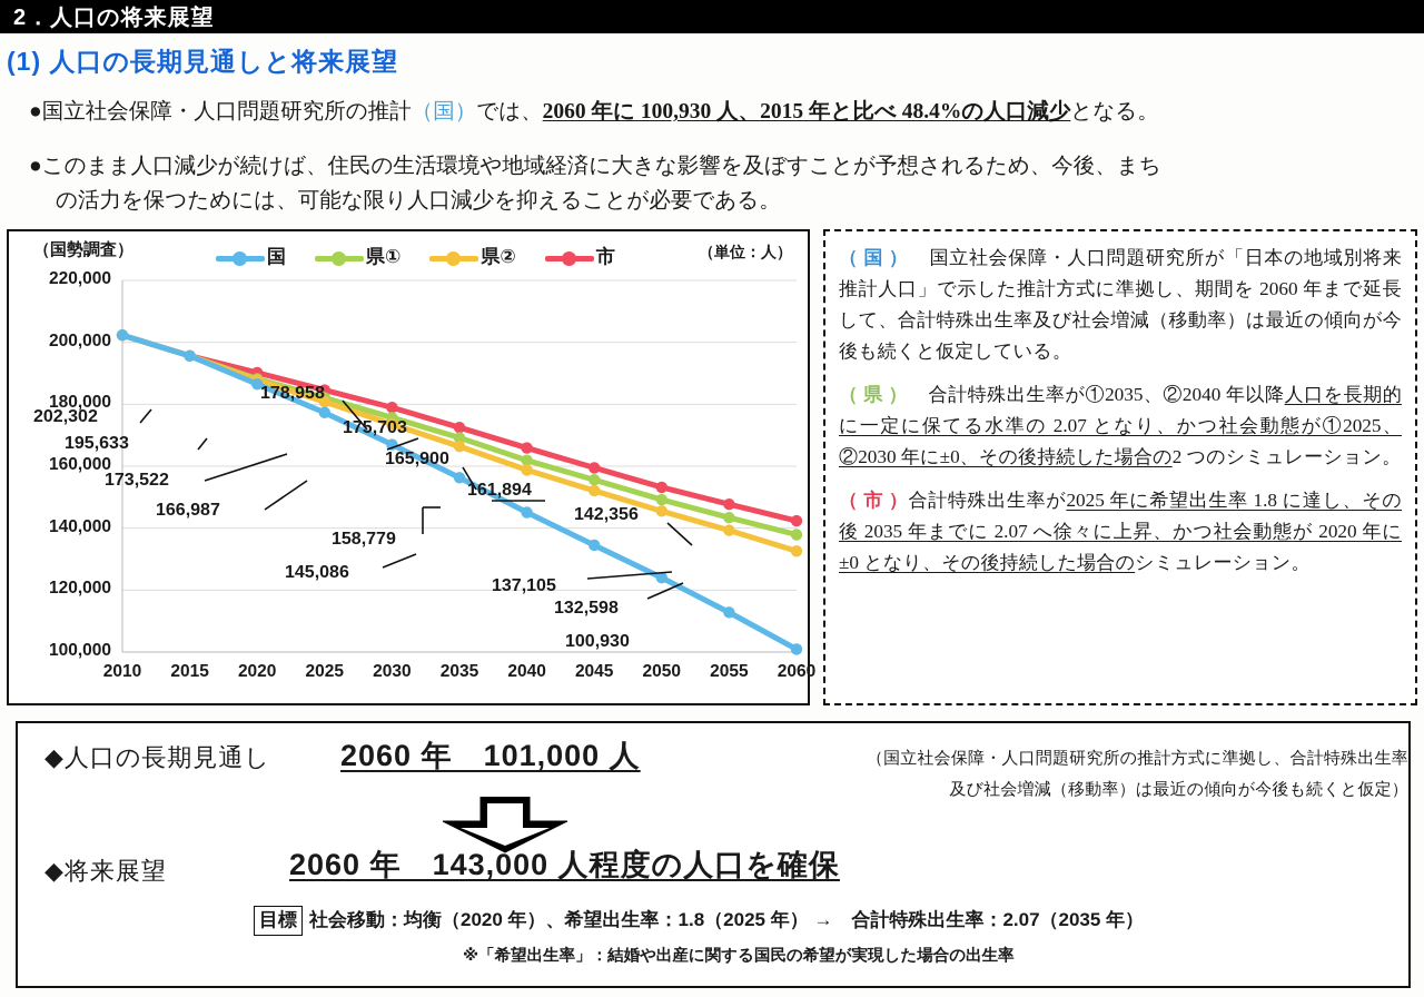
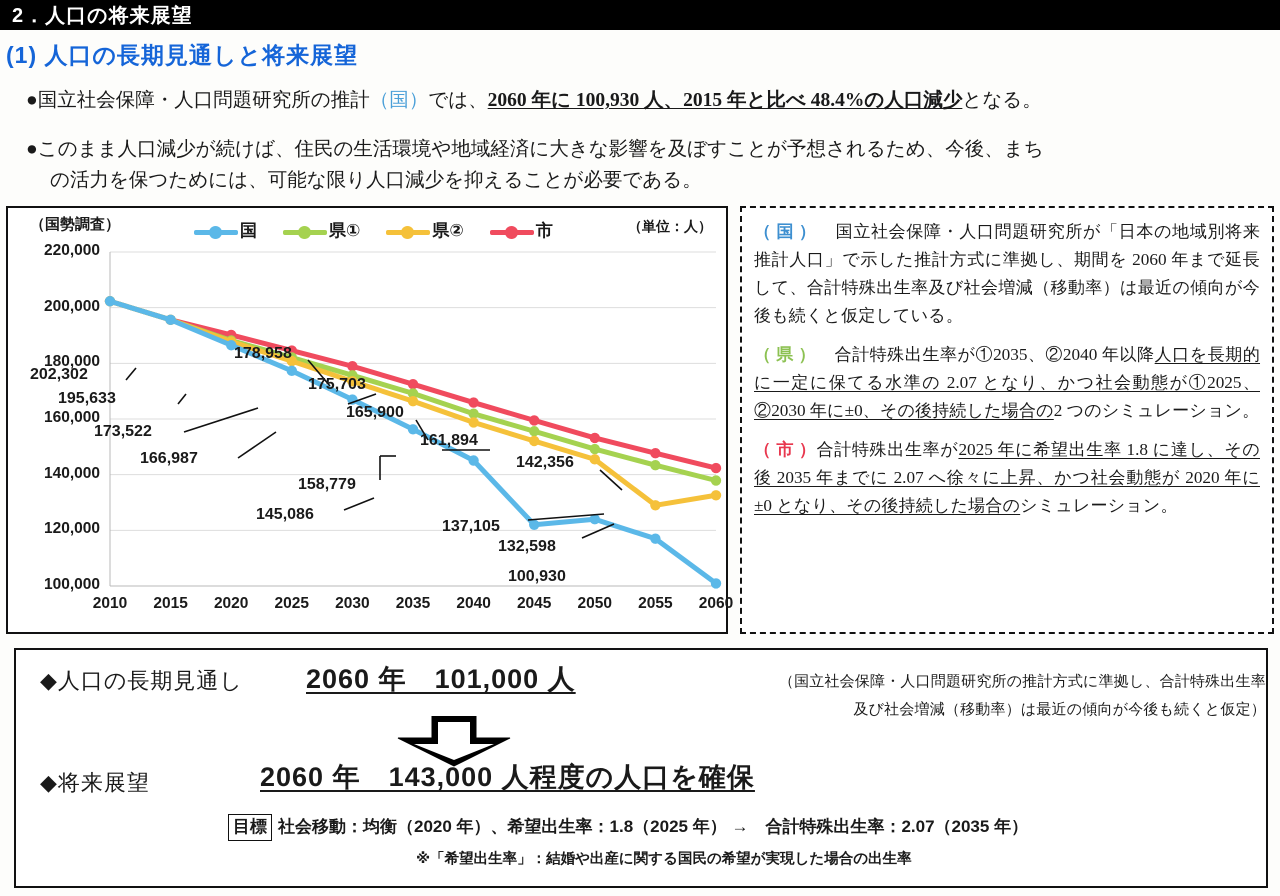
国/2045: 134000 -> 122000
国/2055: 113000 -> 117000
県②/2055: 139000 -> 129000
